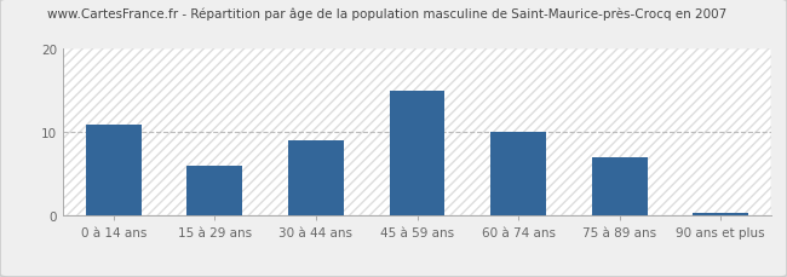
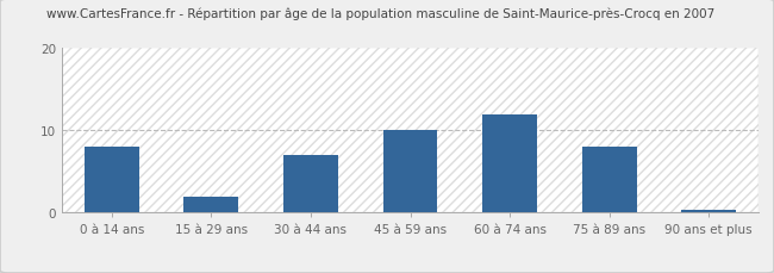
0 à 14 ans: 11.0 -> 8.0
15 à 29 ans: 6.0 -> 2.0
30 à 44 ans: 9.0 -> 7.0
45 à 59 ans: 15.0 -> 10.0
60 à 74 ans: 10.0 -> 12.0
75 à 89 ans: 7.0 -> 8.0
